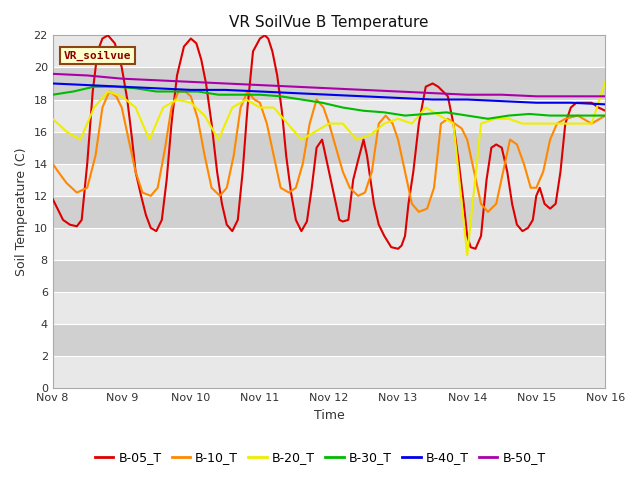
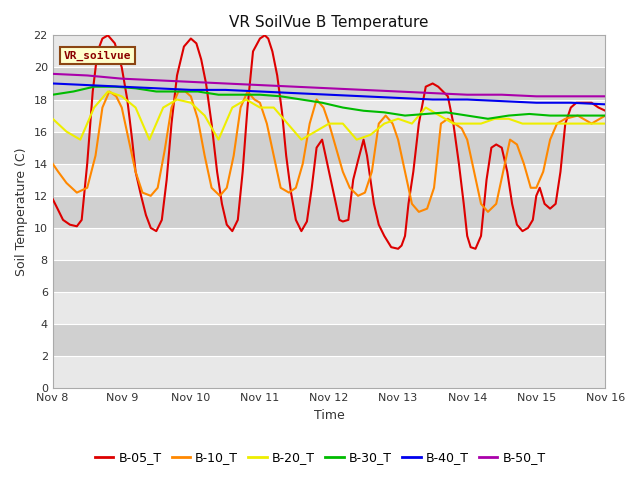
B-20_T/Nov 14: 8.3 -> 16.5
B-20_T/Nov 16: 19.1 -> 16.5
